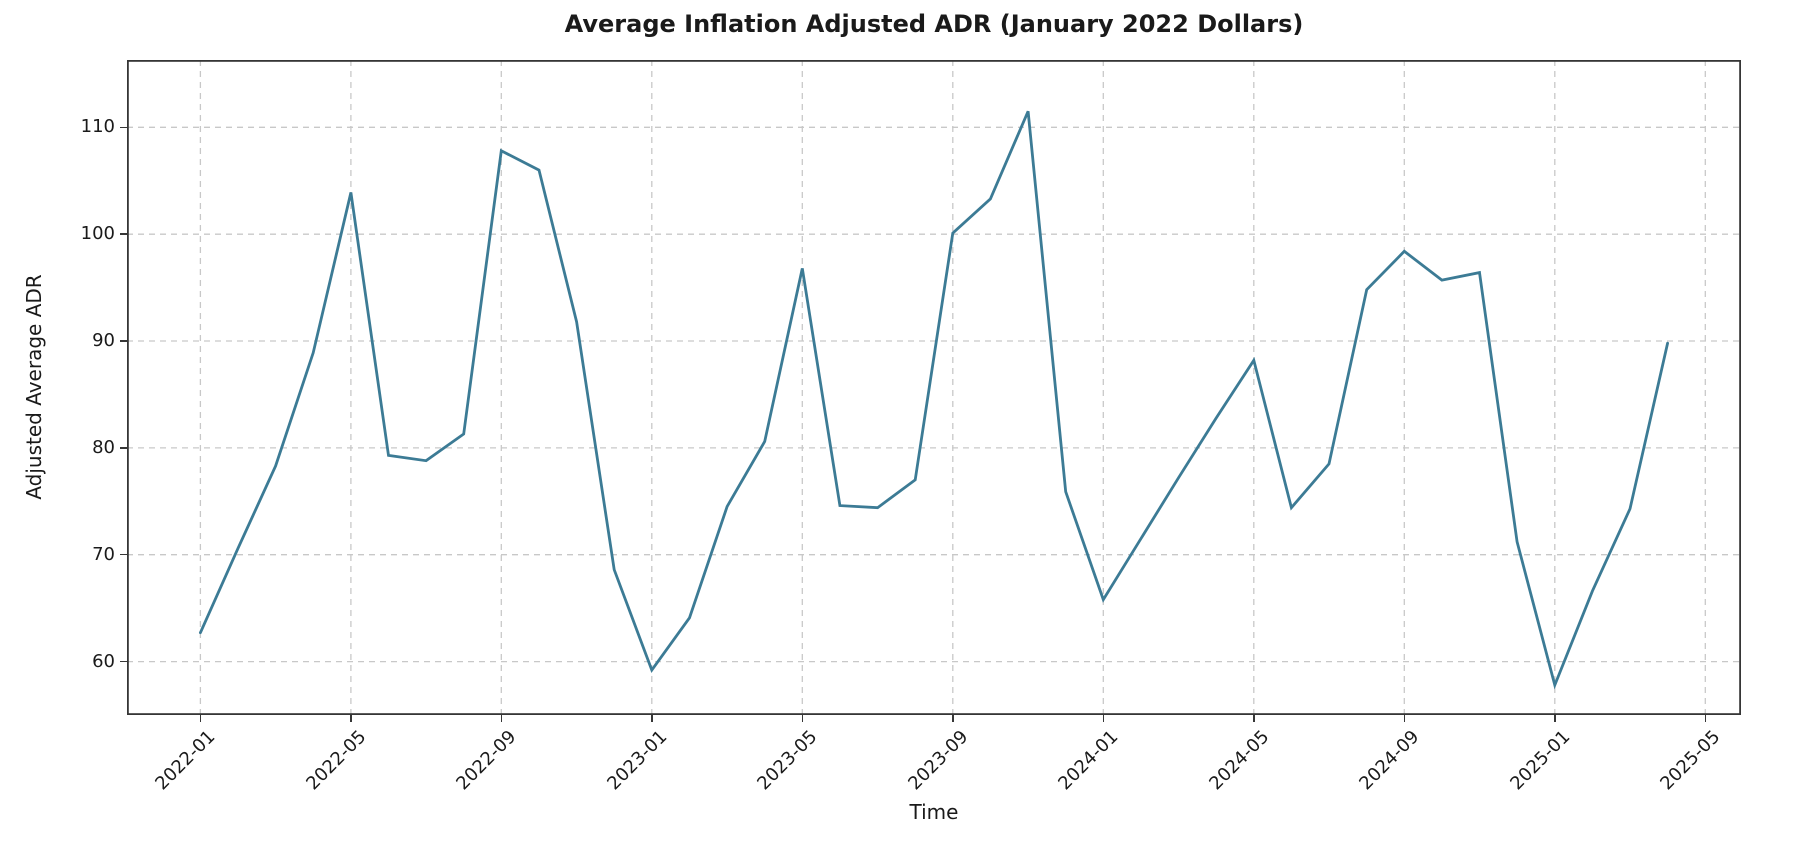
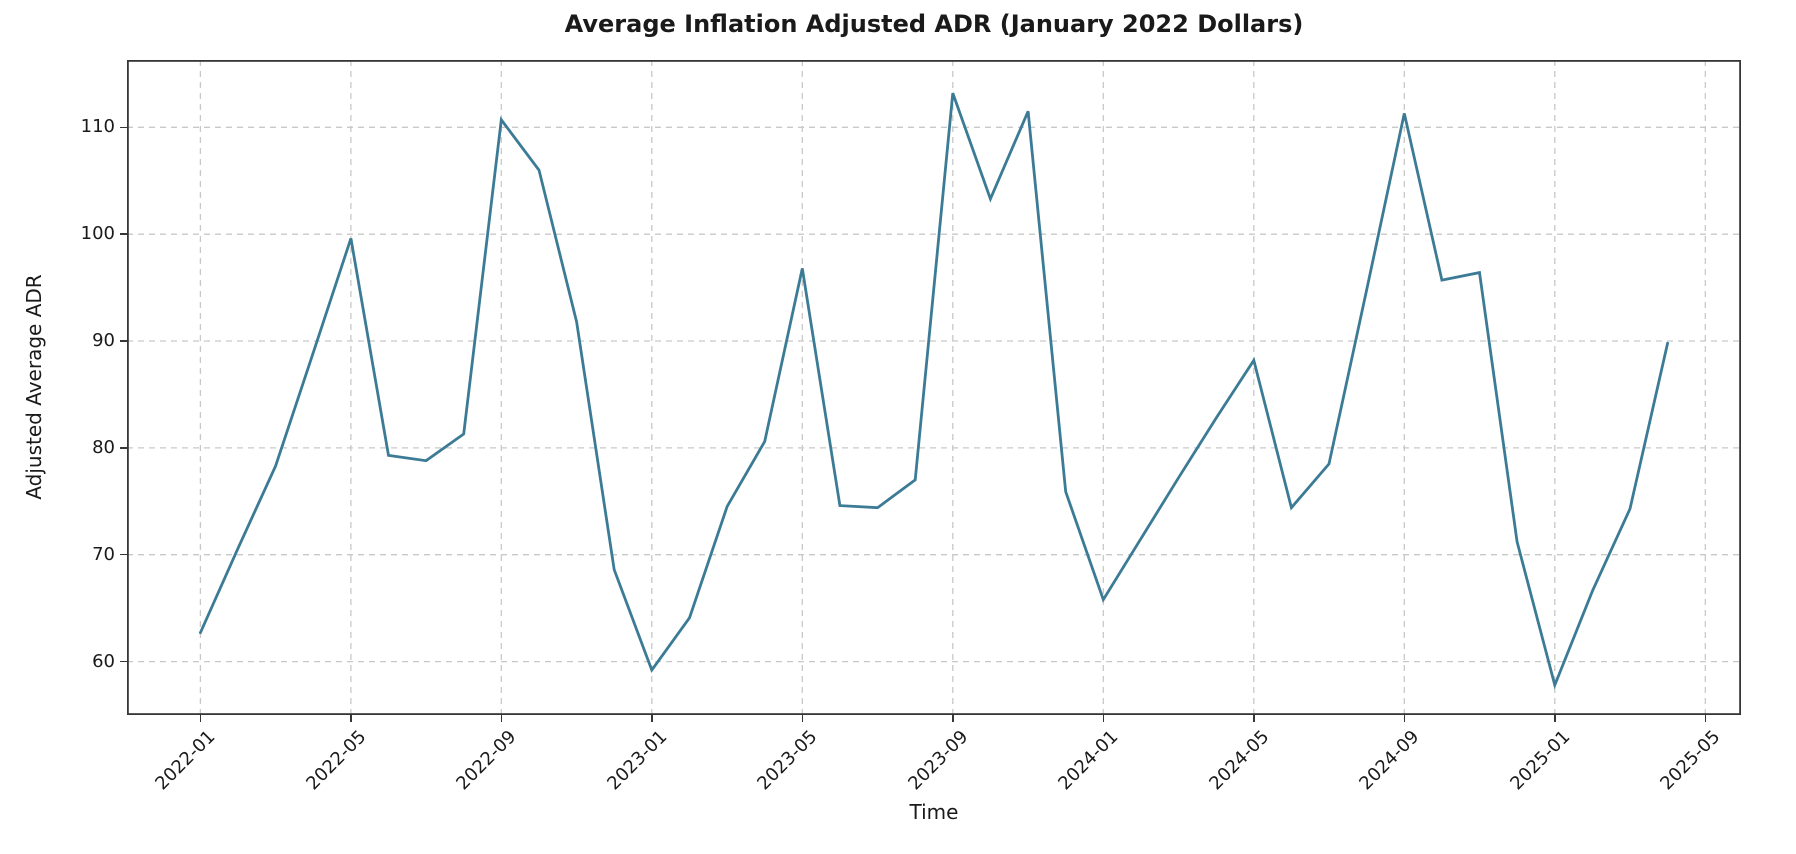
2022-05: 103.9 -> 99.6
2022-09: 107.8 -> 110.7
2023-09: 100.1 -> 113.2
2024-09: 98.4 -> 111.3
